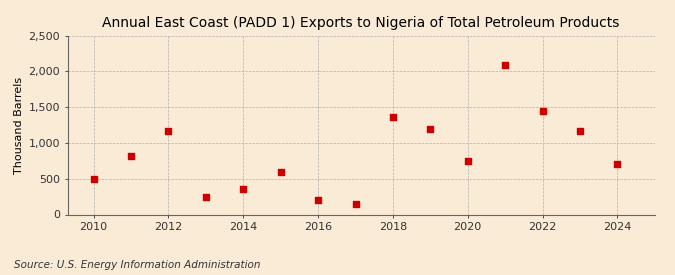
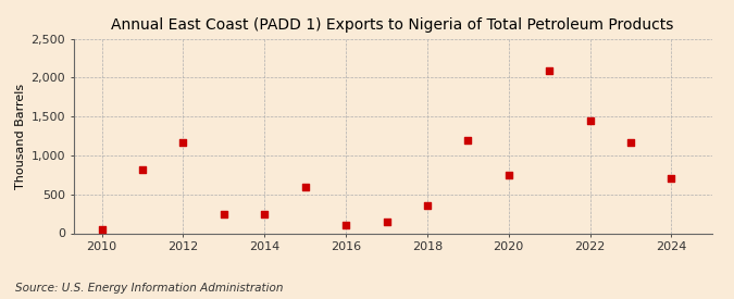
2010: 500 -> 50
2014: 360 -> 240
2016: 200 -> 110
2018: 1,360 -> 360
